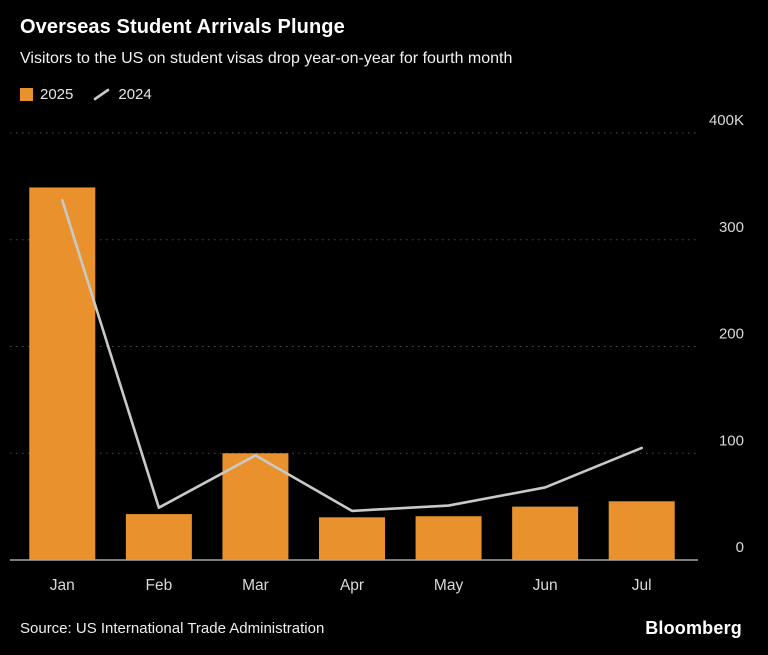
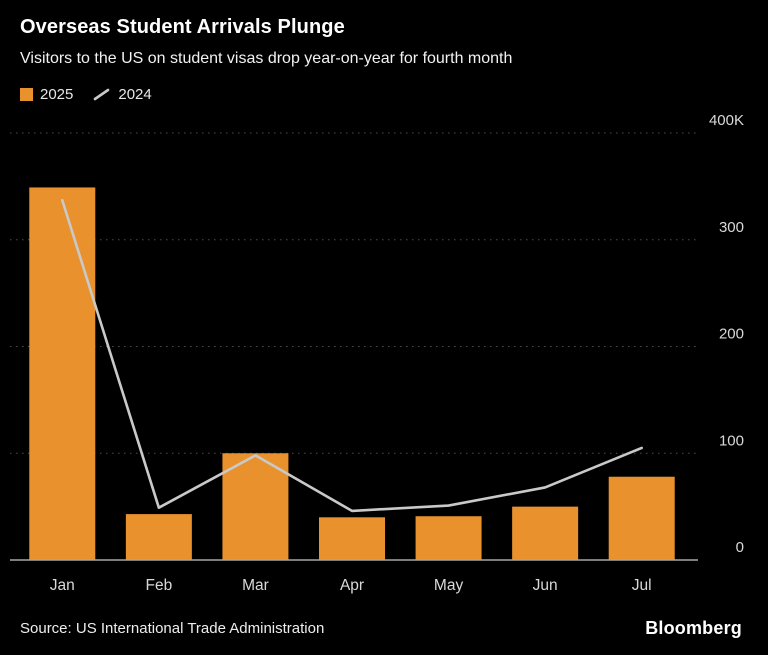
2025/Jul: 55K -> 78K
